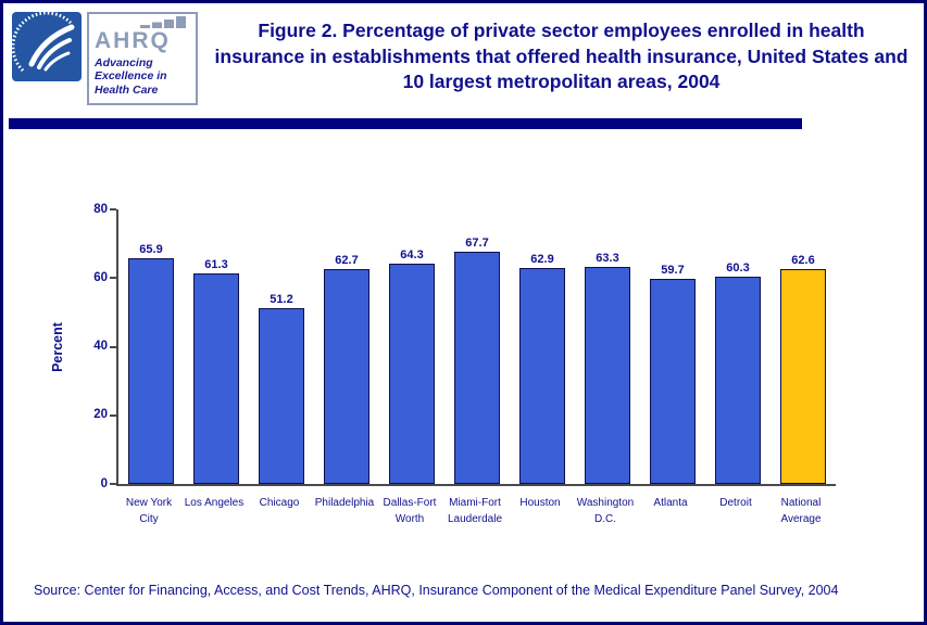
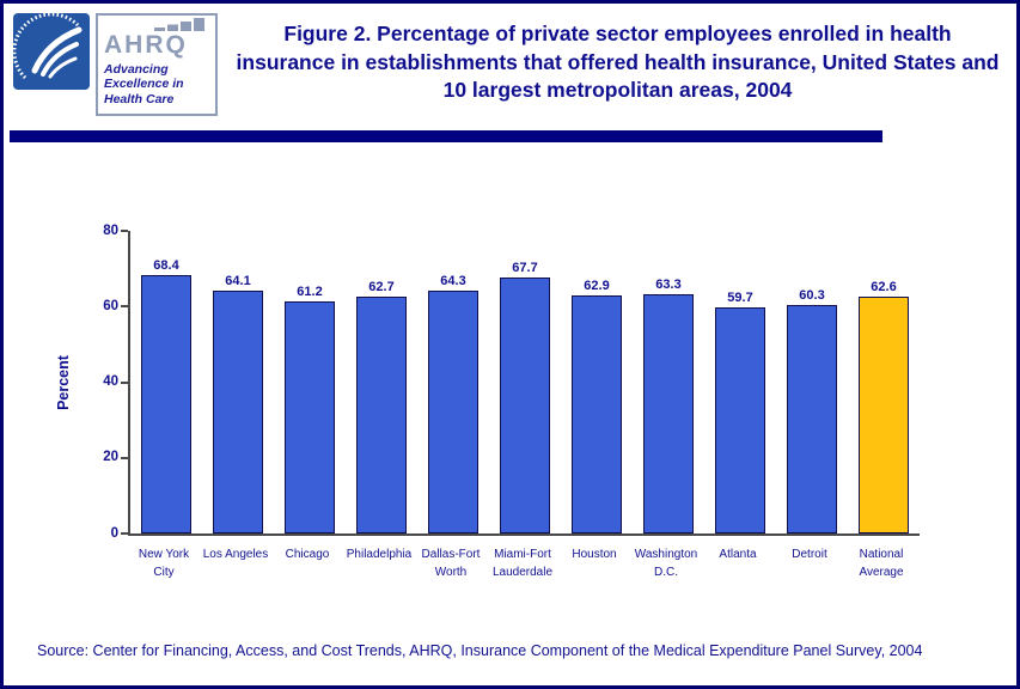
New York City: 65.9 -> 68.4
Los Angeles: 61.3 -> 64.1
Chicago: 51.2 -> 61.2
